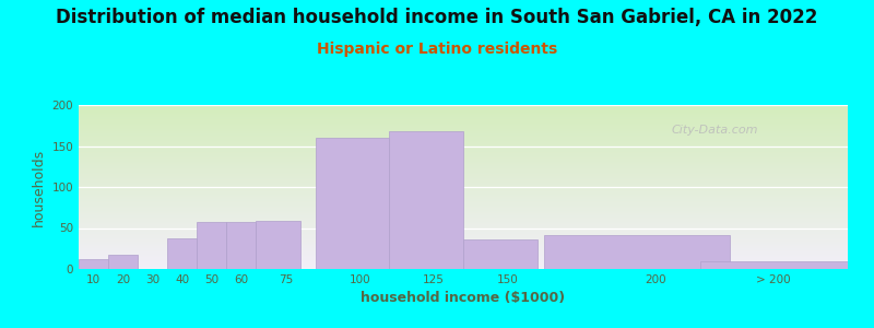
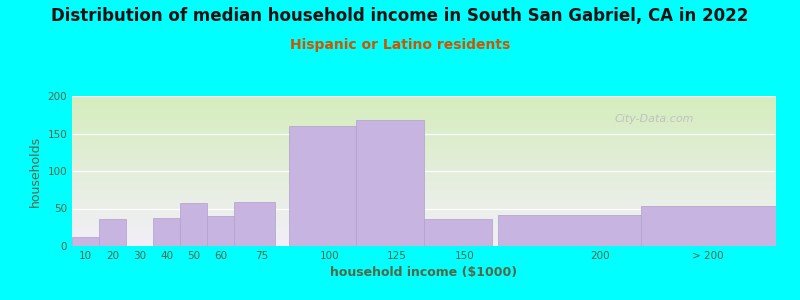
20: 18 -> 36
60: 57 -> 40
> 200: 9 -> 54
